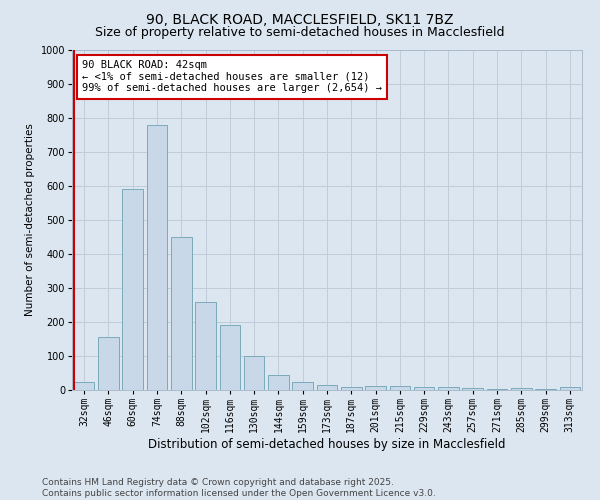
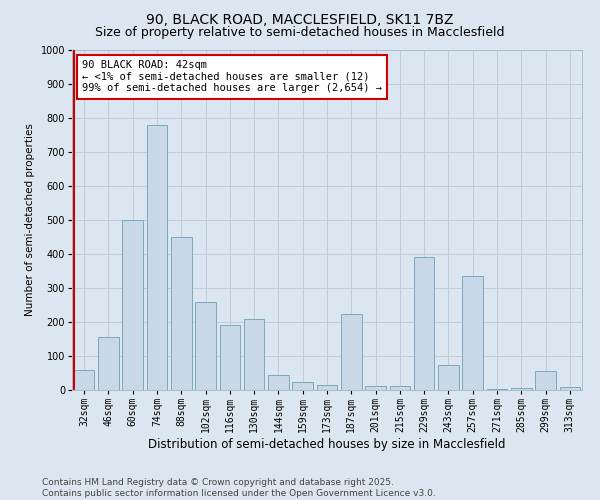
32sqm: 25 -> 60
60sqm: 590 -> 500
130sqm: 100 -> 210
187sqm: 10 -> 225
229sqm: 10 -> 390
243sqm: 8 -> 75
257sqm: 5 -> 335
299sqm: 3 -> 55
